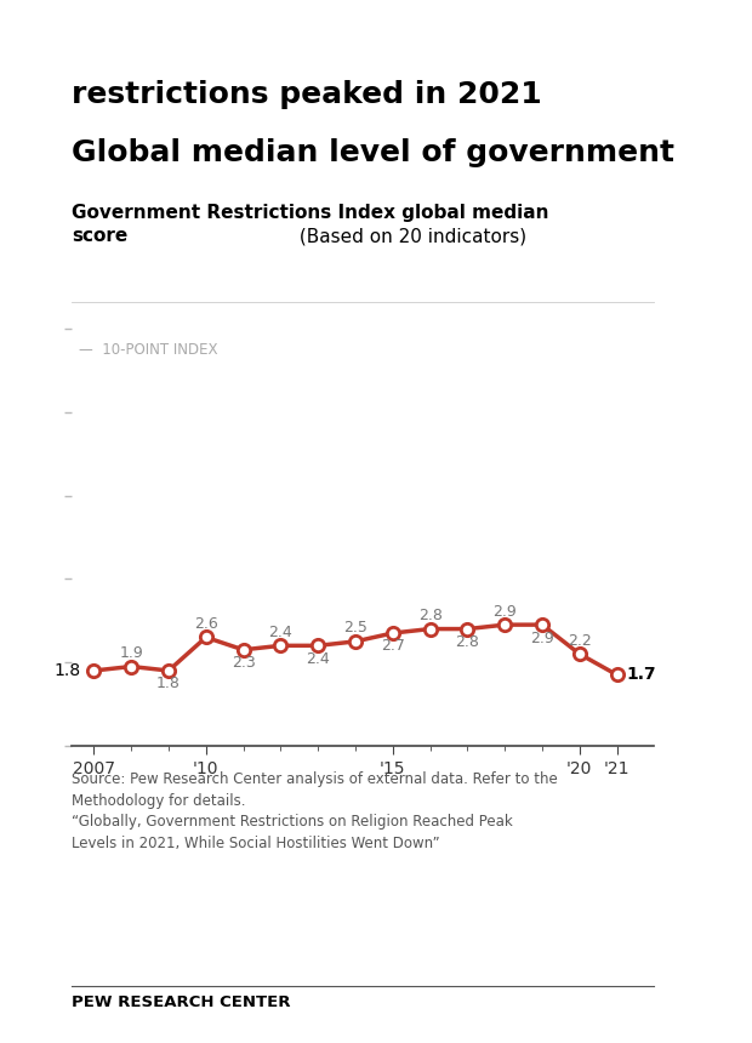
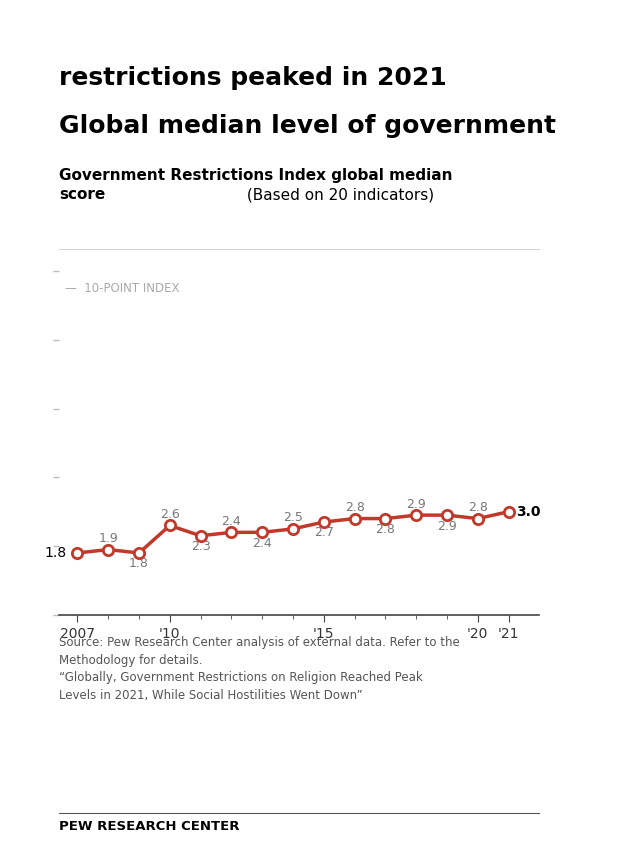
'20: 2.2 -> 2.8
'21: 1.7 -> 3.0
